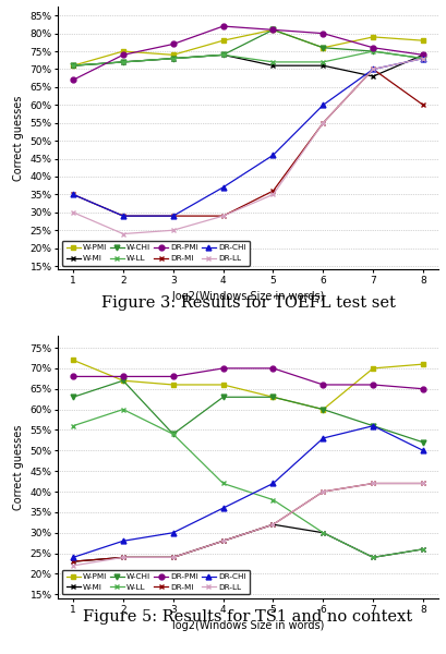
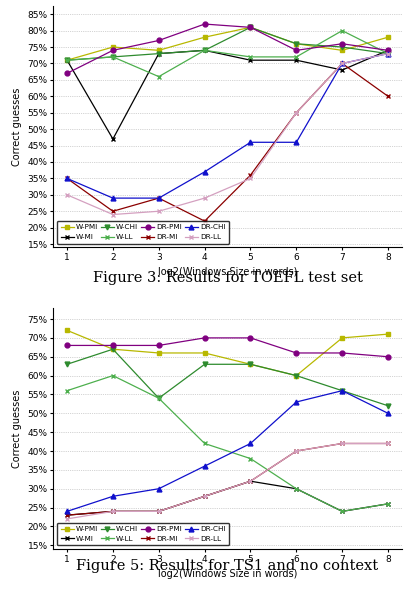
W-MI/2: 72% -> 47%
DR-MI/2: 29% -> 25%
W-LL/3: 73% -> 66%
DR-MI/4: 29% -> 22%
DR-PMI/6: 80% -> 74%
DR-CHI/6: 60% -> 46%
W-PMI/7: 79% -> 74%
W-LL/7: 75% -> 80%
